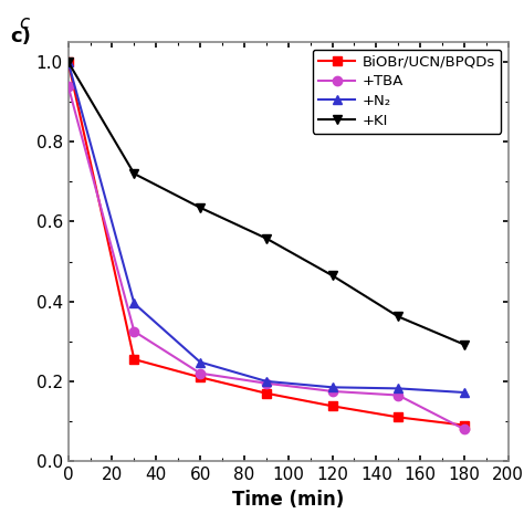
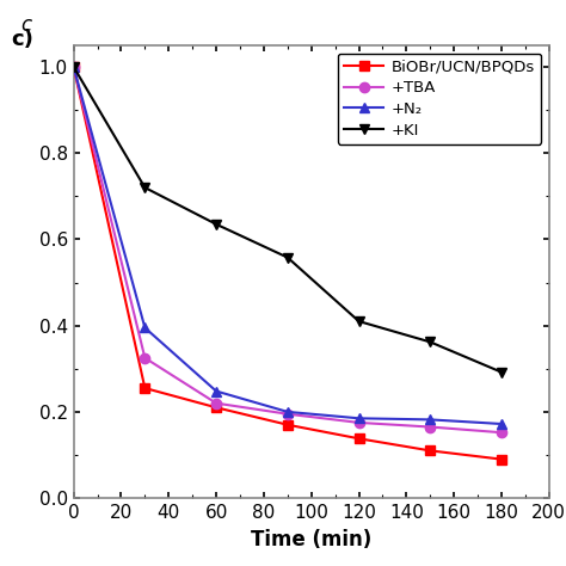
+TBA/0: 0.940 -> 1.000
+KI/120: 0.465 -> 0.410
+TBA/180: 0.080 -> 0.152
